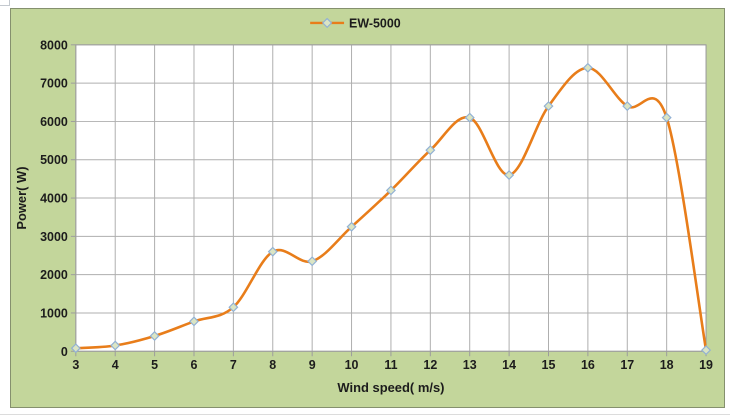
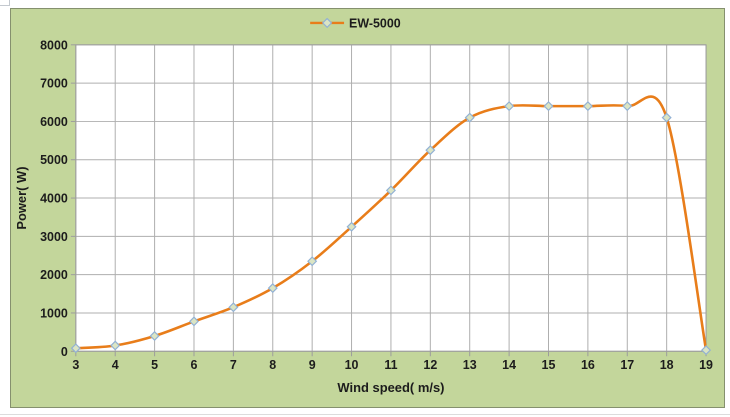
8: 2600 -> 1600
14: 4600 -> 6400
16: 7400 -> 6400
